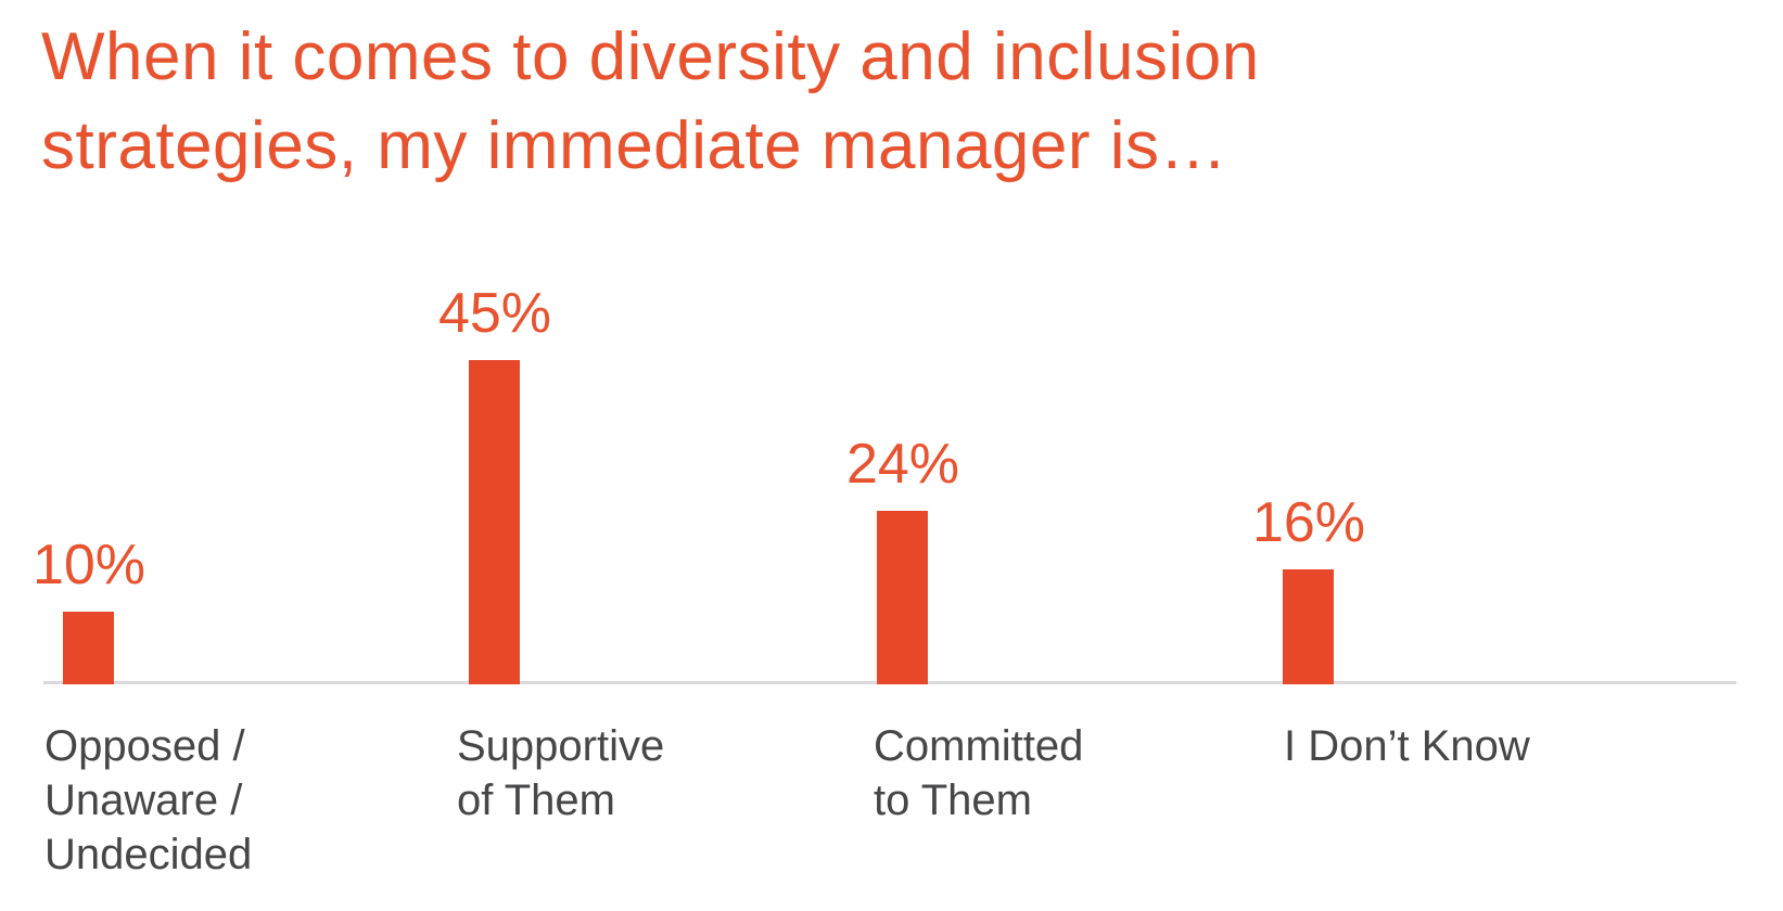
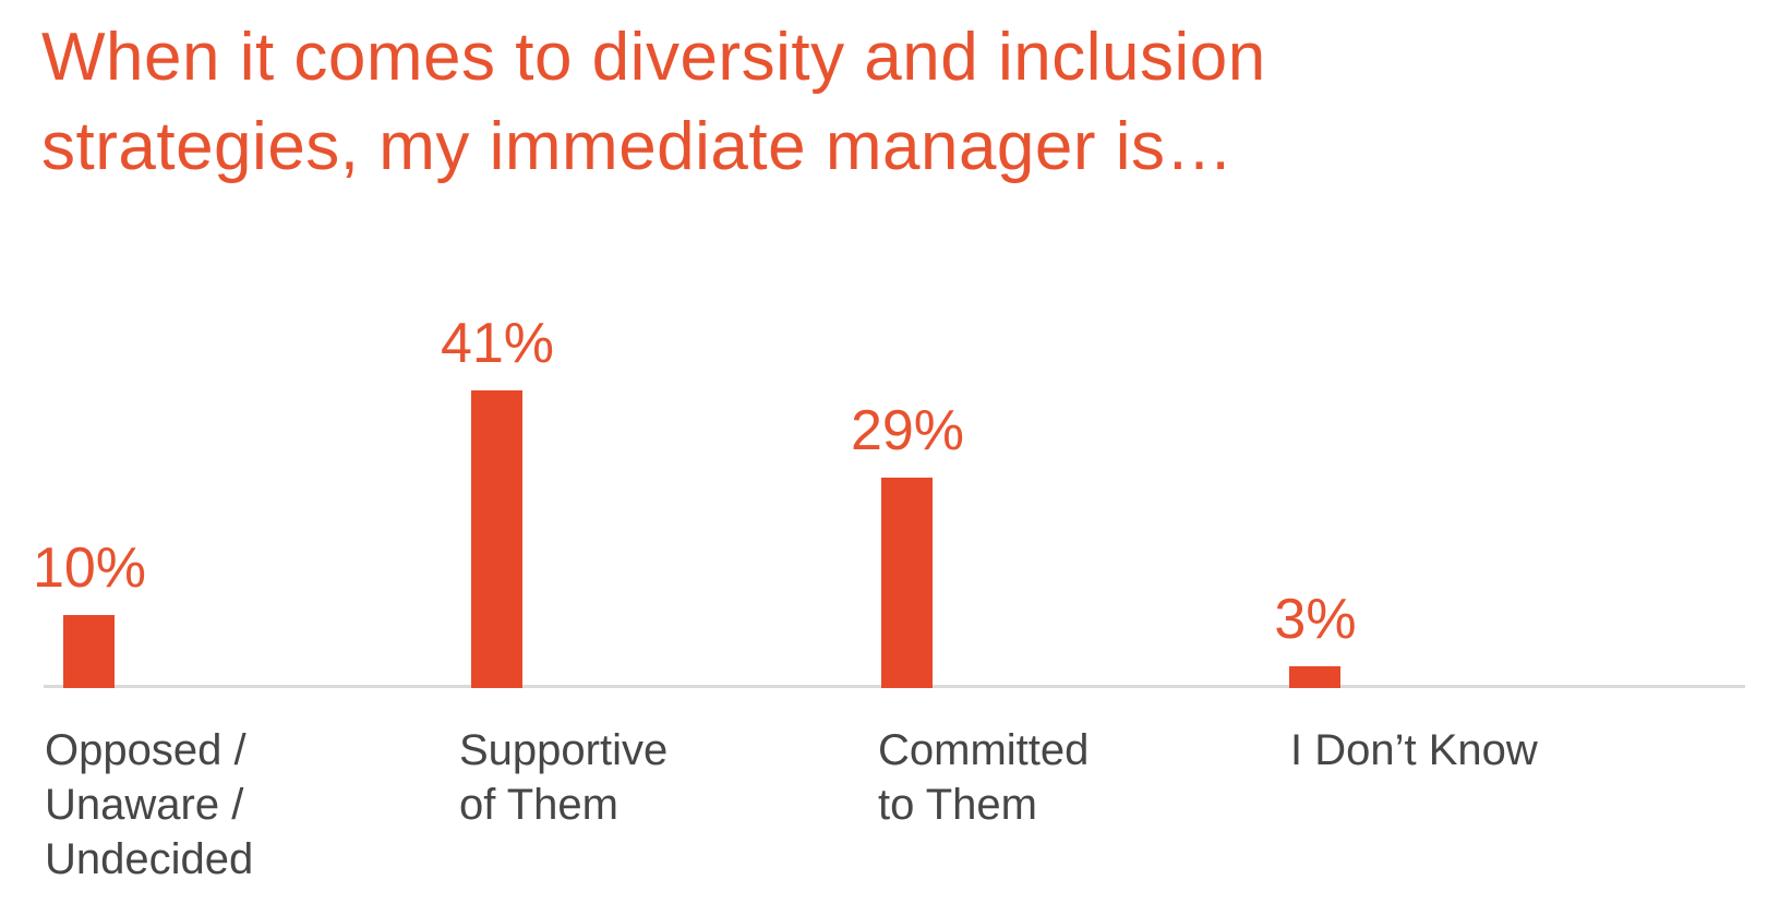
Supportive of Them: 45% -> 41%
Committed to Them: 24% -> 29%
I Don’t Know: 16% -> 3%
